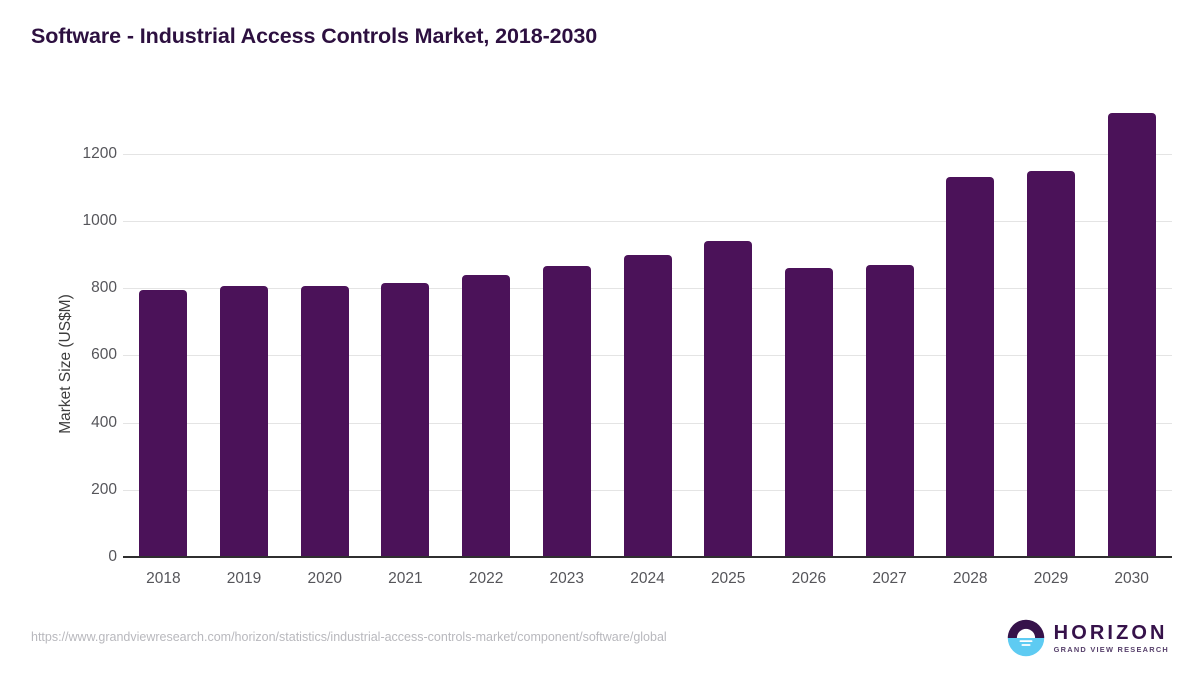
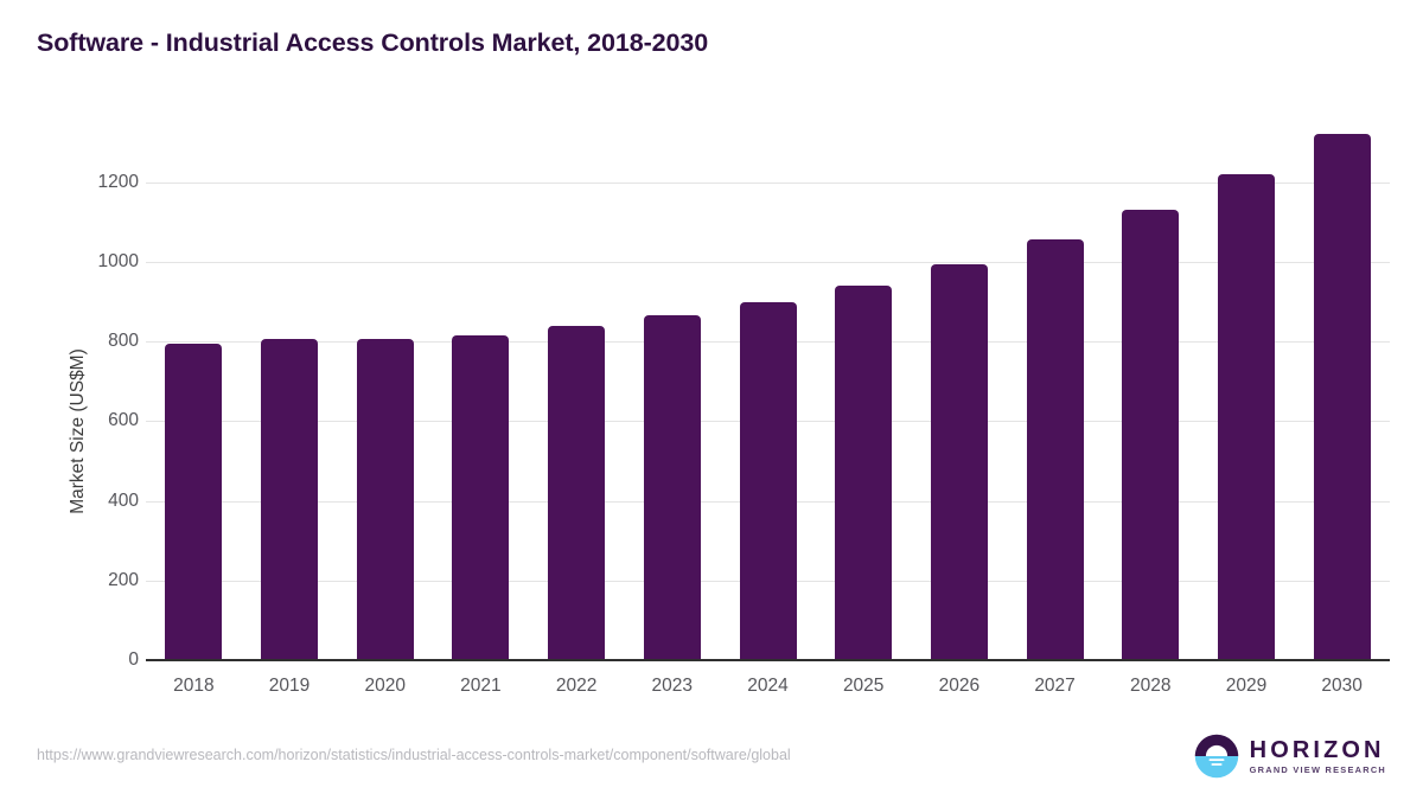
2026: 860 -> 1000
2027: 870 -> 1060
2029: 1150 -> 1220
